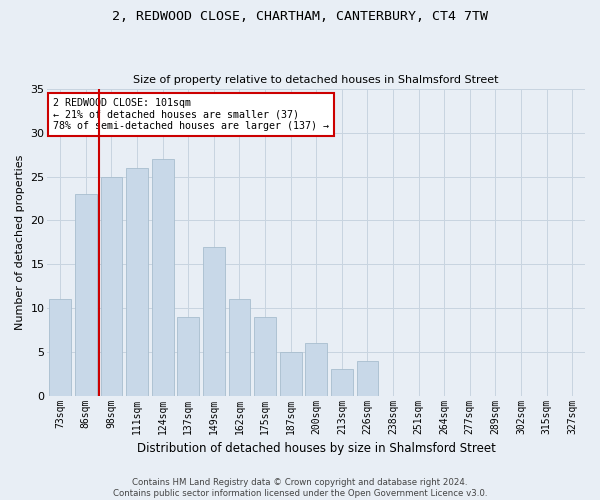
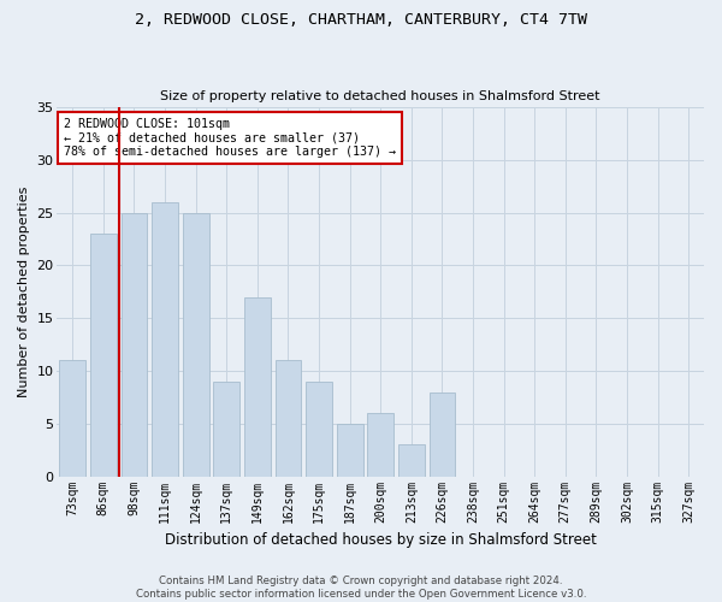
124sqm: 27 -> 25
226sqm: 4 -> 8
